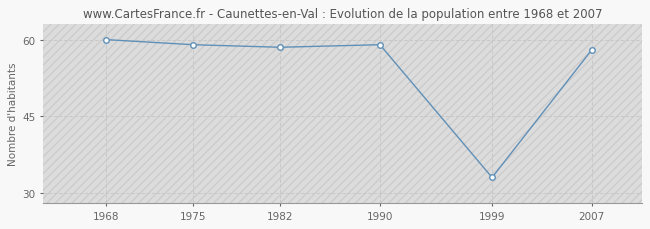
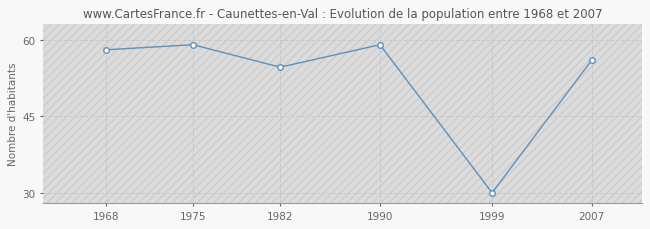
1968: 60.0 -> 58.0
1982: 58.5 -> 54.6
1999: 33.0 -> 30.0
2007: 58.0 -> 56.0
